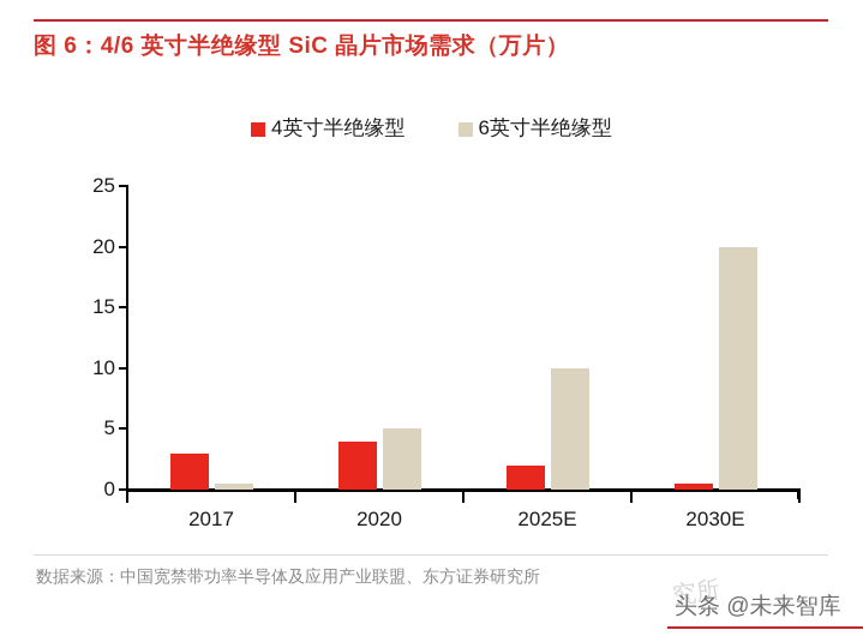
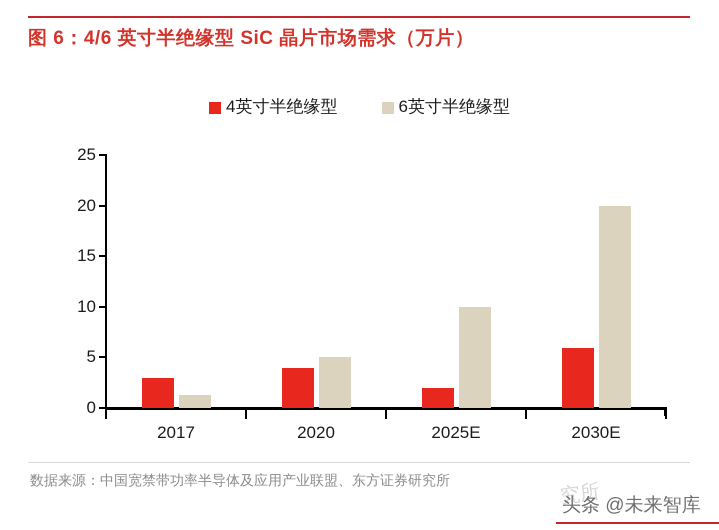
6英寸半绝缘型/2017: 0.5 -> 1.3
4英寸半绝缘型/2030E: 0.5 -> 5.9
